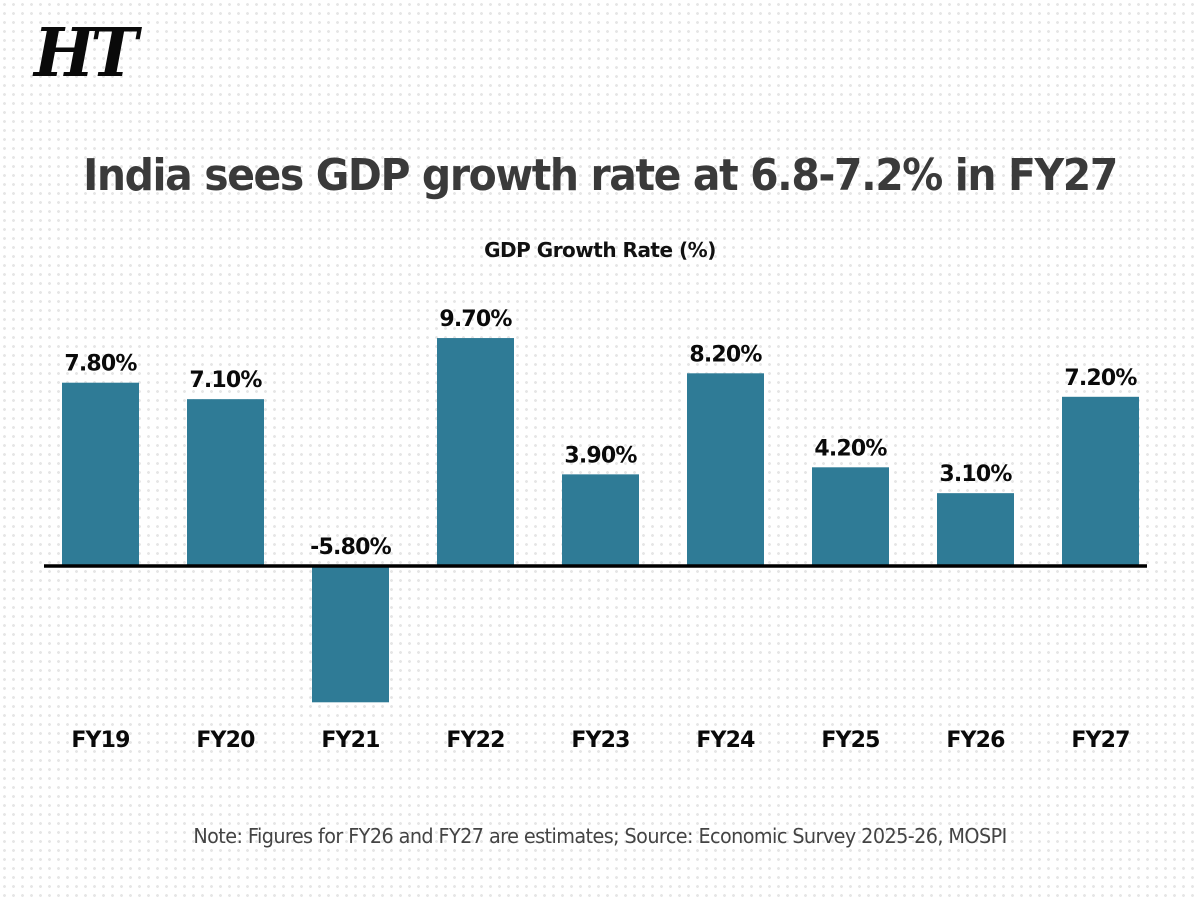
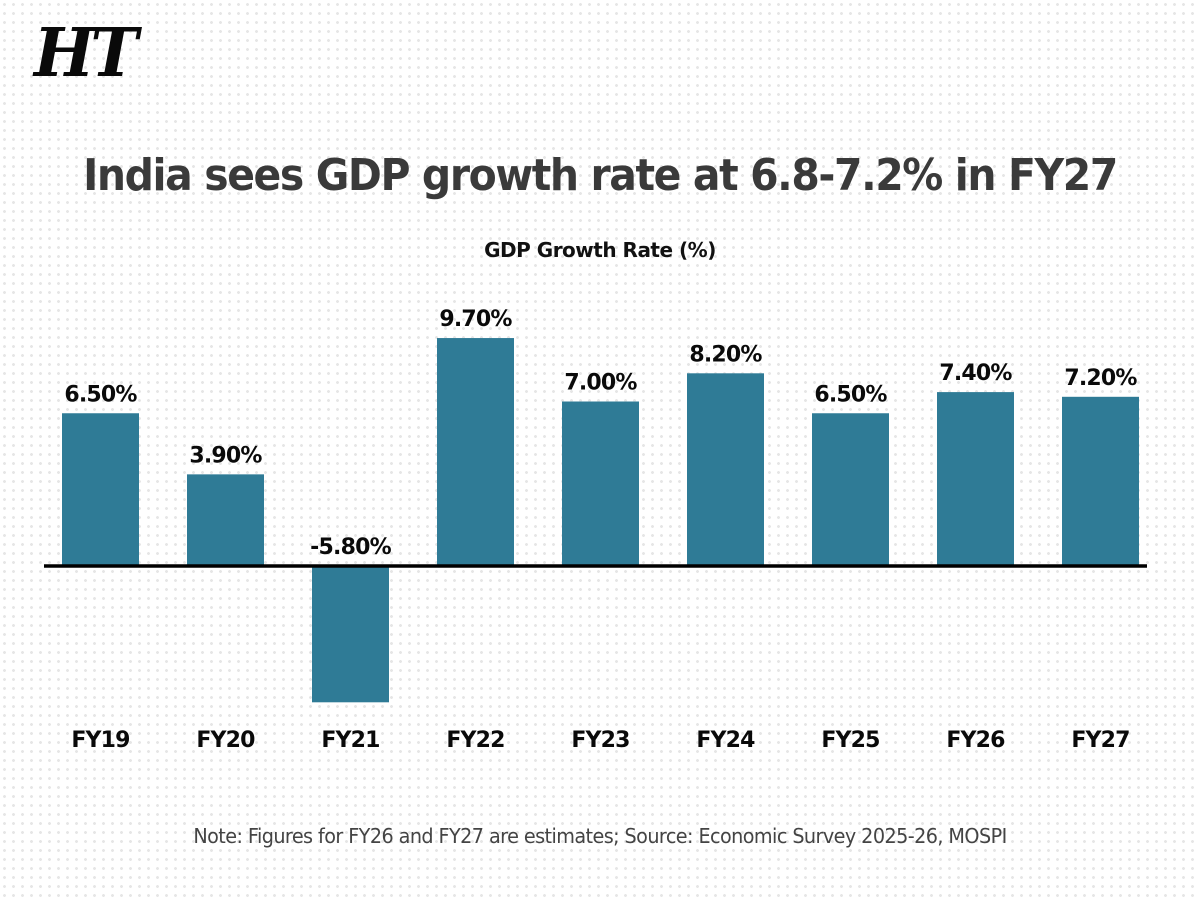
FY19: 7.80% -> 6.50%
FY20: 7.10% -> 3.90%
FY23: 3.90% -> 7.00%
FY25: 4.20% -> 6.50%
FY26: 3.10% -> 7.40%
